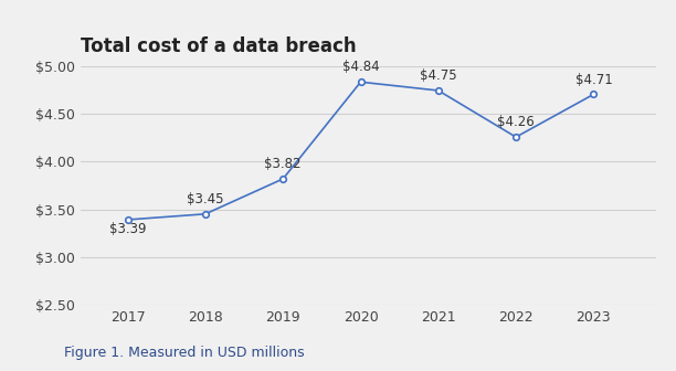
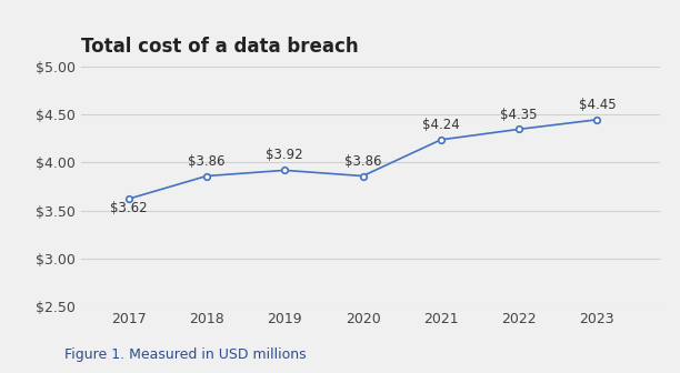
2017: $3.39 -> $3.62
2018: $3.45 -> $3.86
2019: $3.82 -> $3.92
2020: $4.84 -> $3.86
2021: $4.75 -> $4.24
2022: $4.26 -> $4.35
2023: $4.71 -> $4.45
